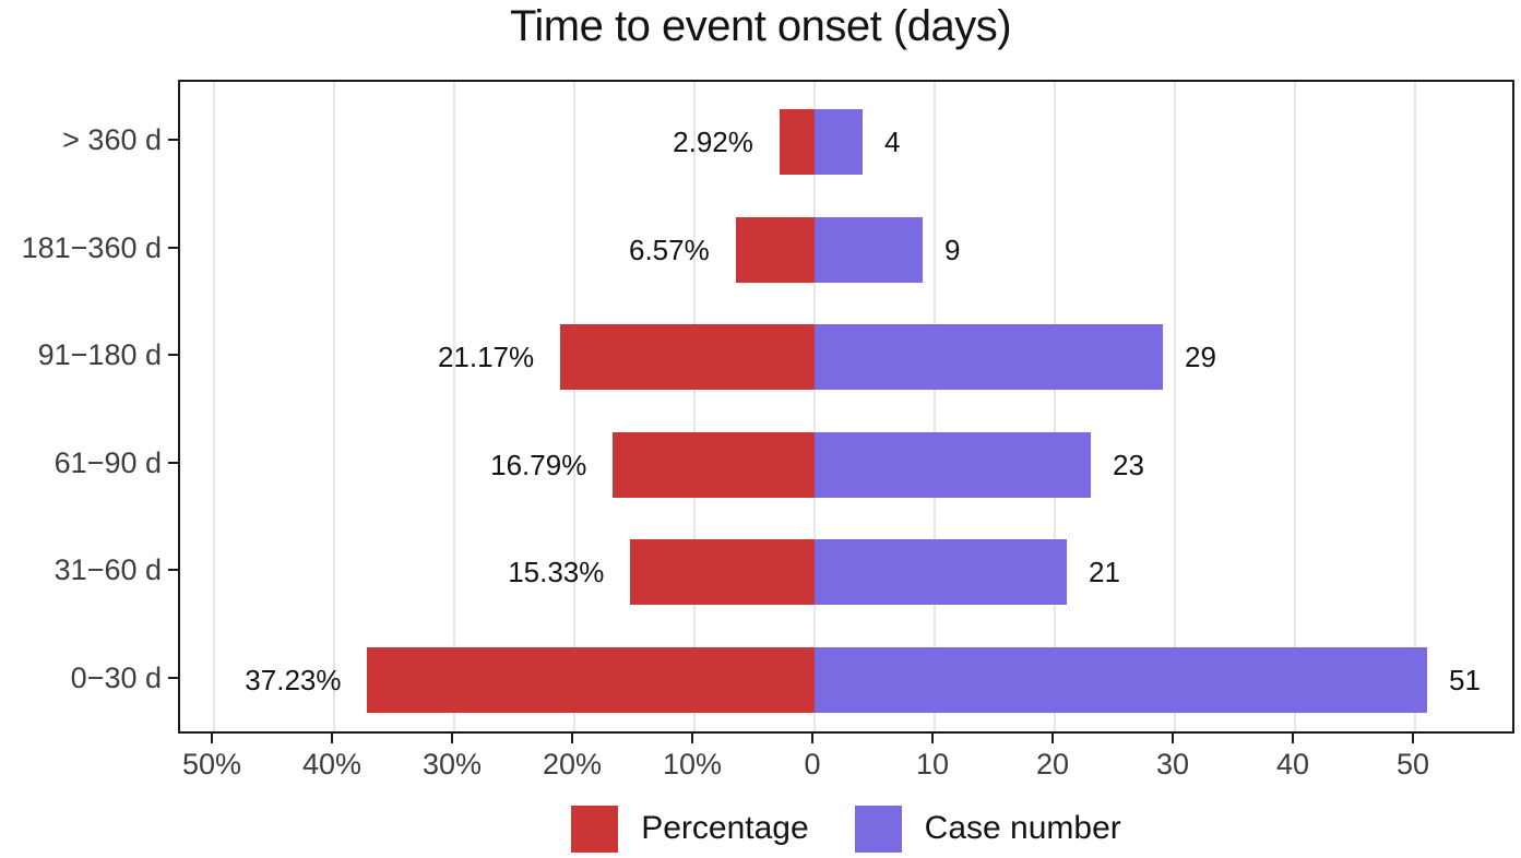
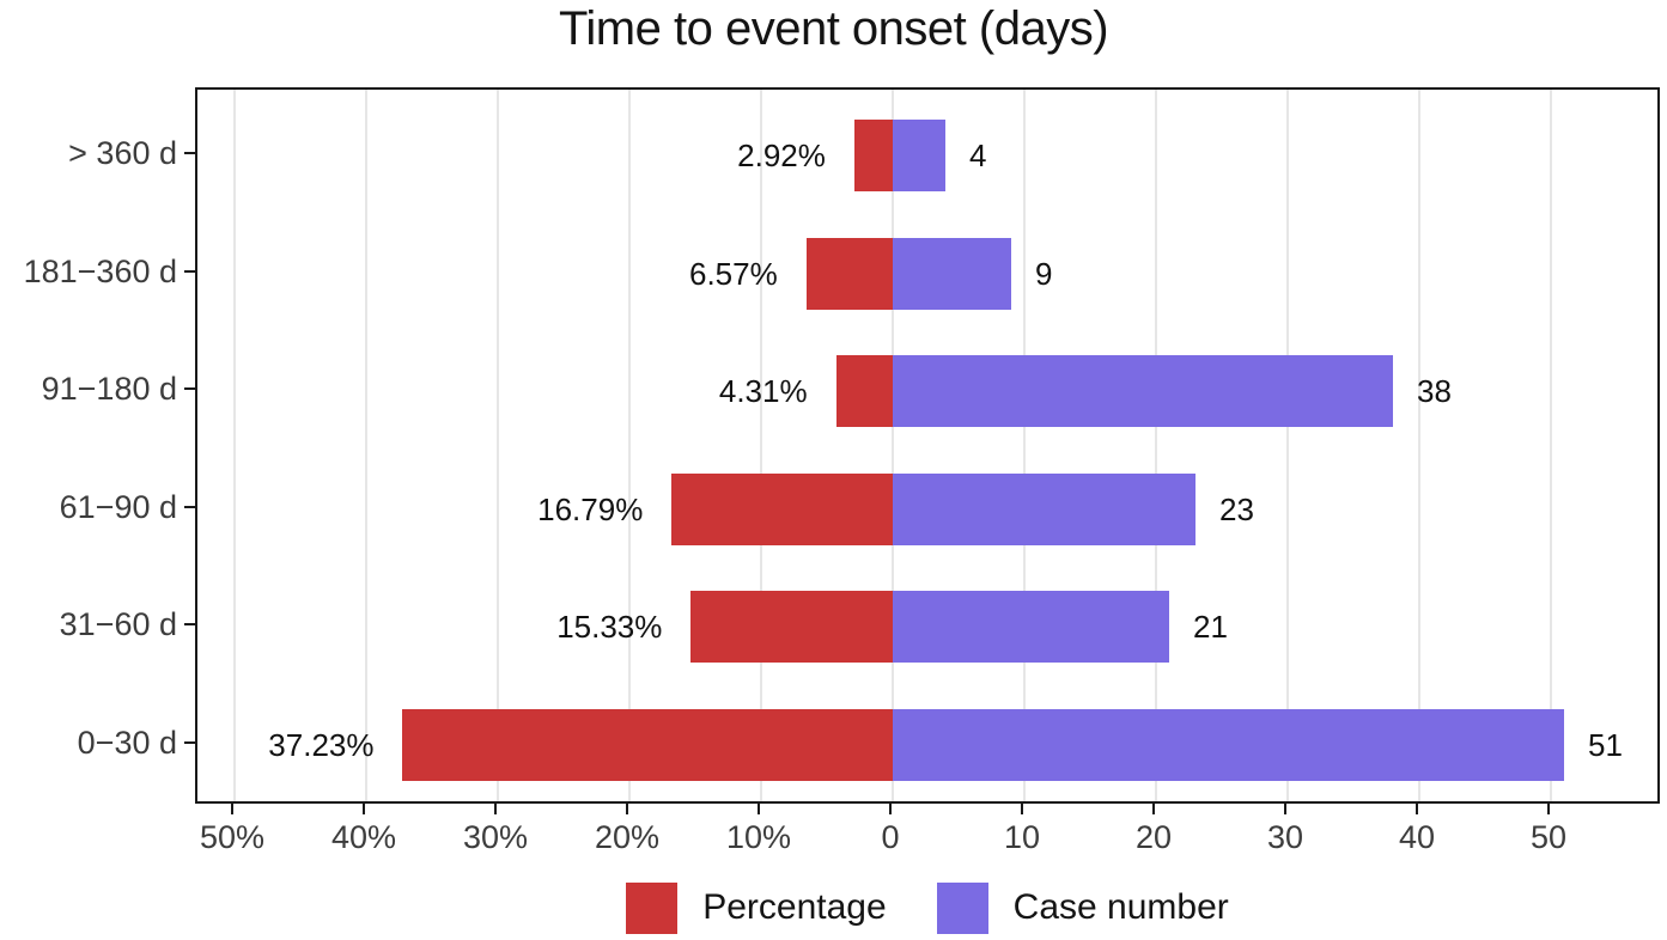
Percentage/91−180 d: 21.17% -> 4.31%
Case number/91−180 d: 29 -> 38
